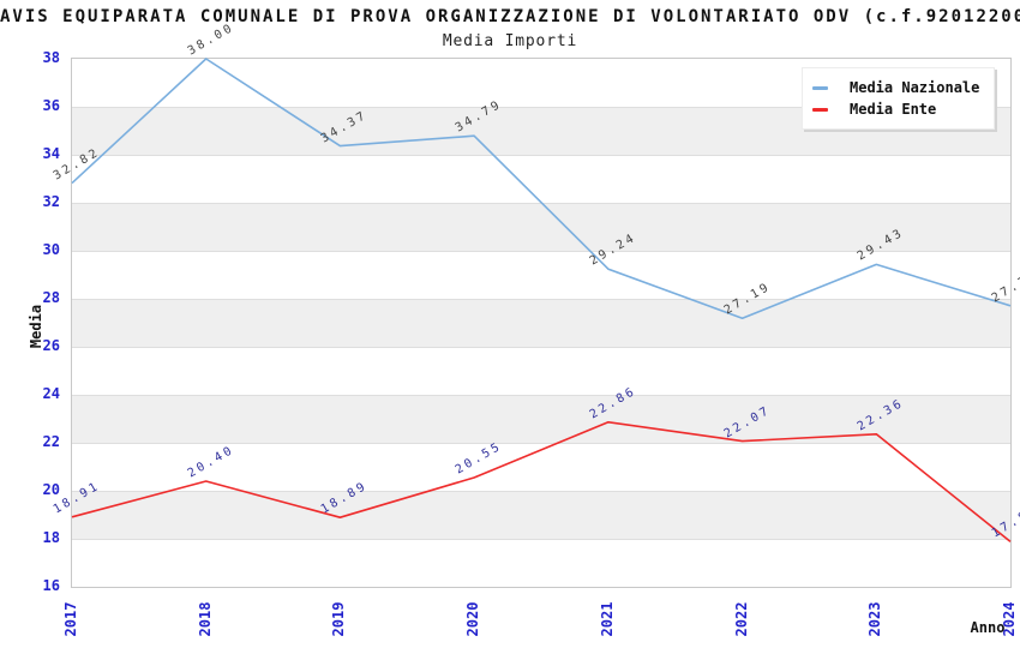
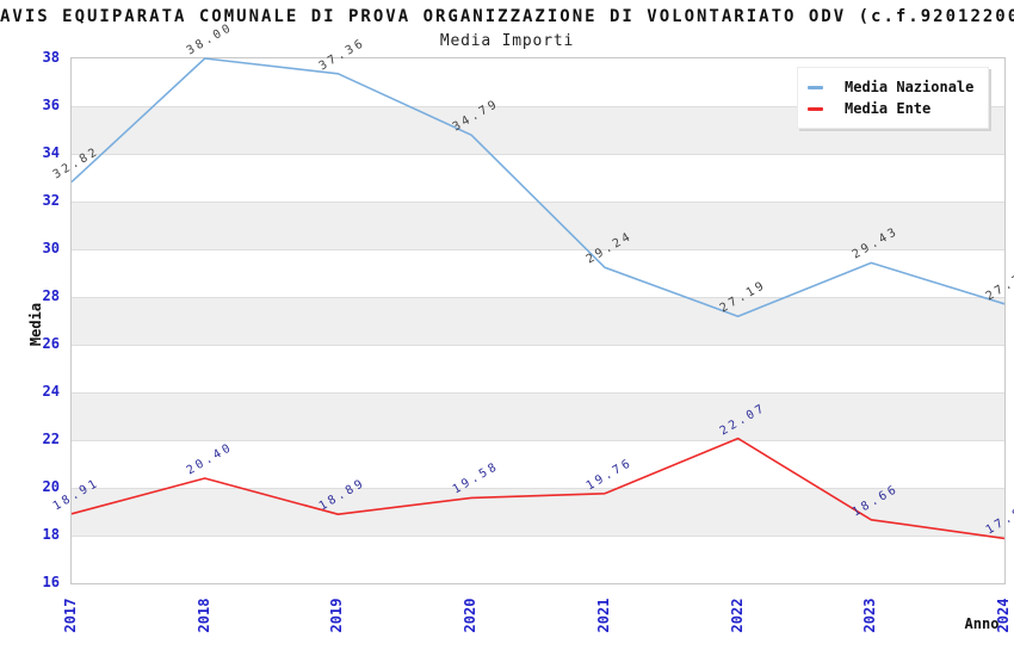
Media Nazionale/2019: 34.37 -> 37.36
Media Ente/2020: 20.55 -> 19.58
Media Ente/2021: 22.86 -> 19.76
Media Ente/2023: 22.36 -> 18.66
